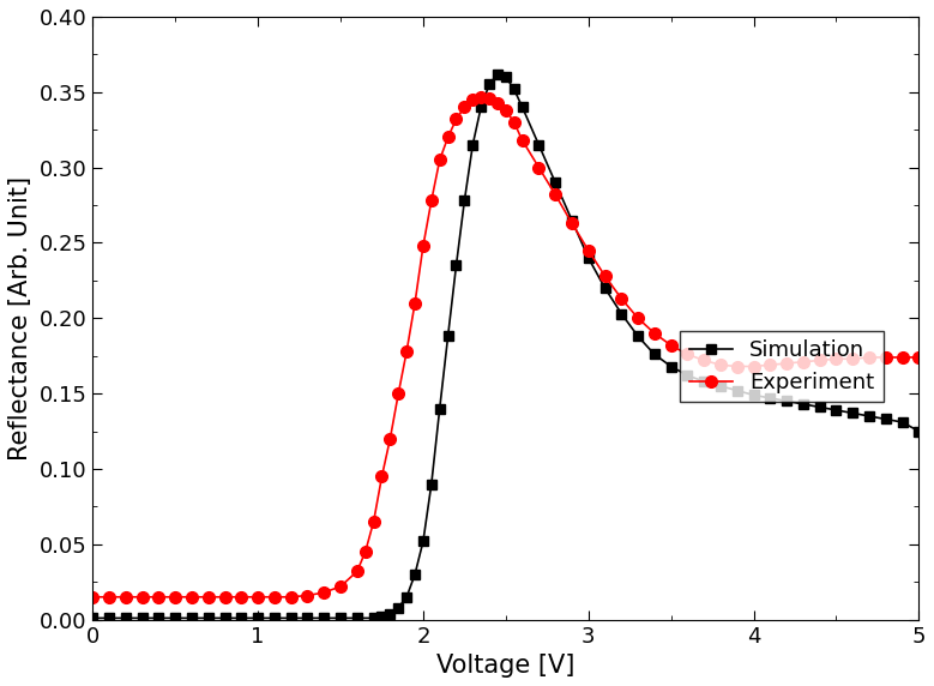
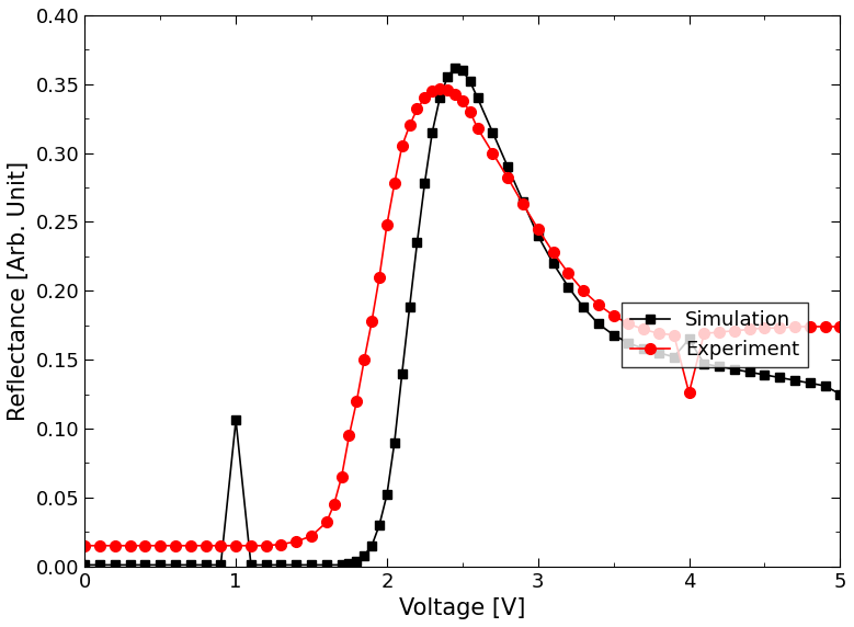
Simulation/1: 0.001 -> 0.106
Simulation/4: 0.149 -> 0.165
Experiment/4: 0.168 -> 0.126
